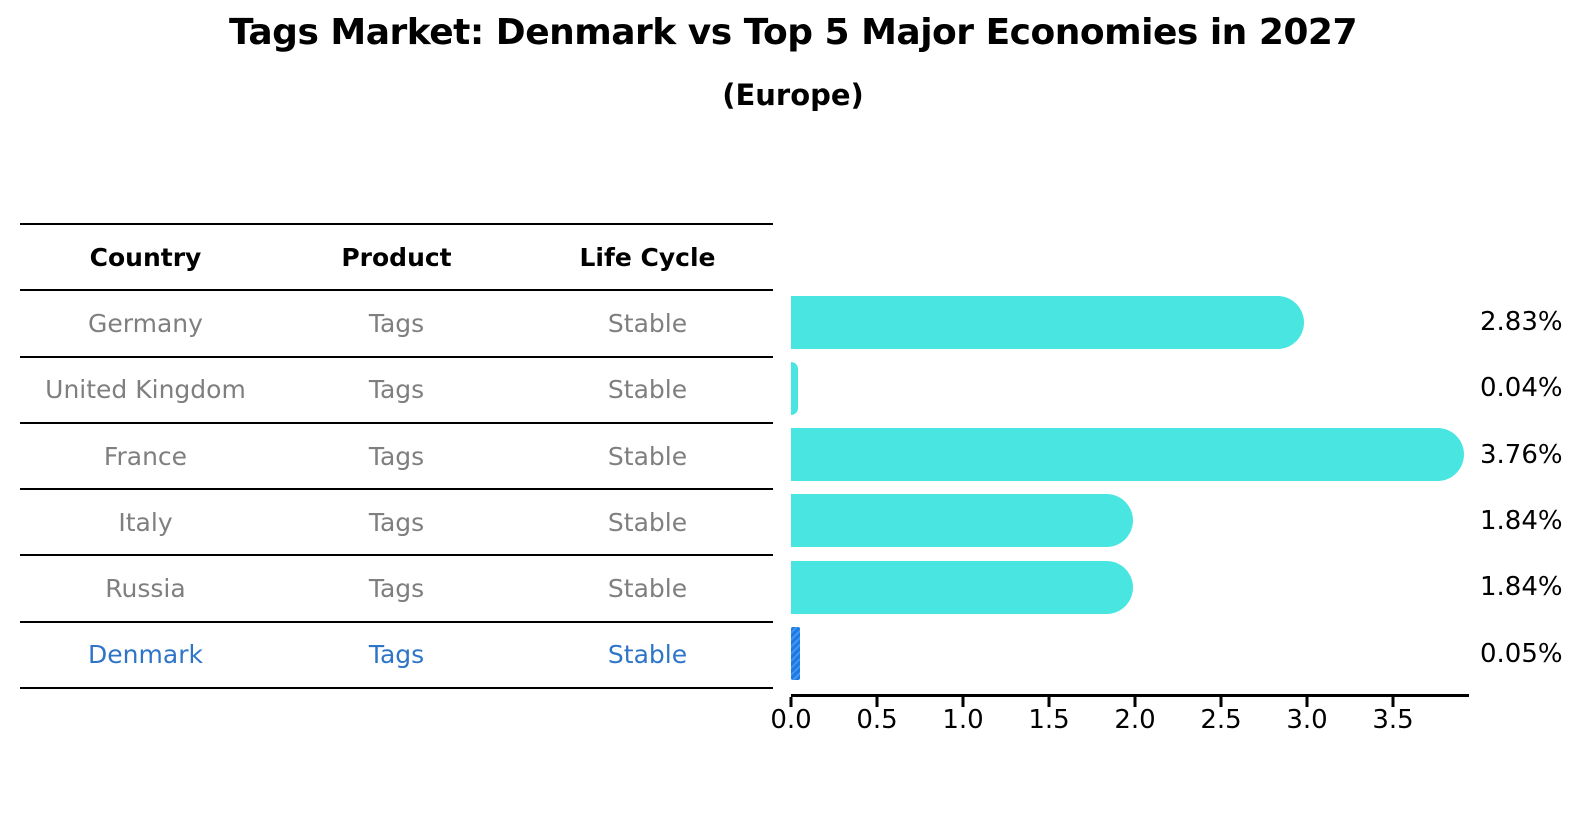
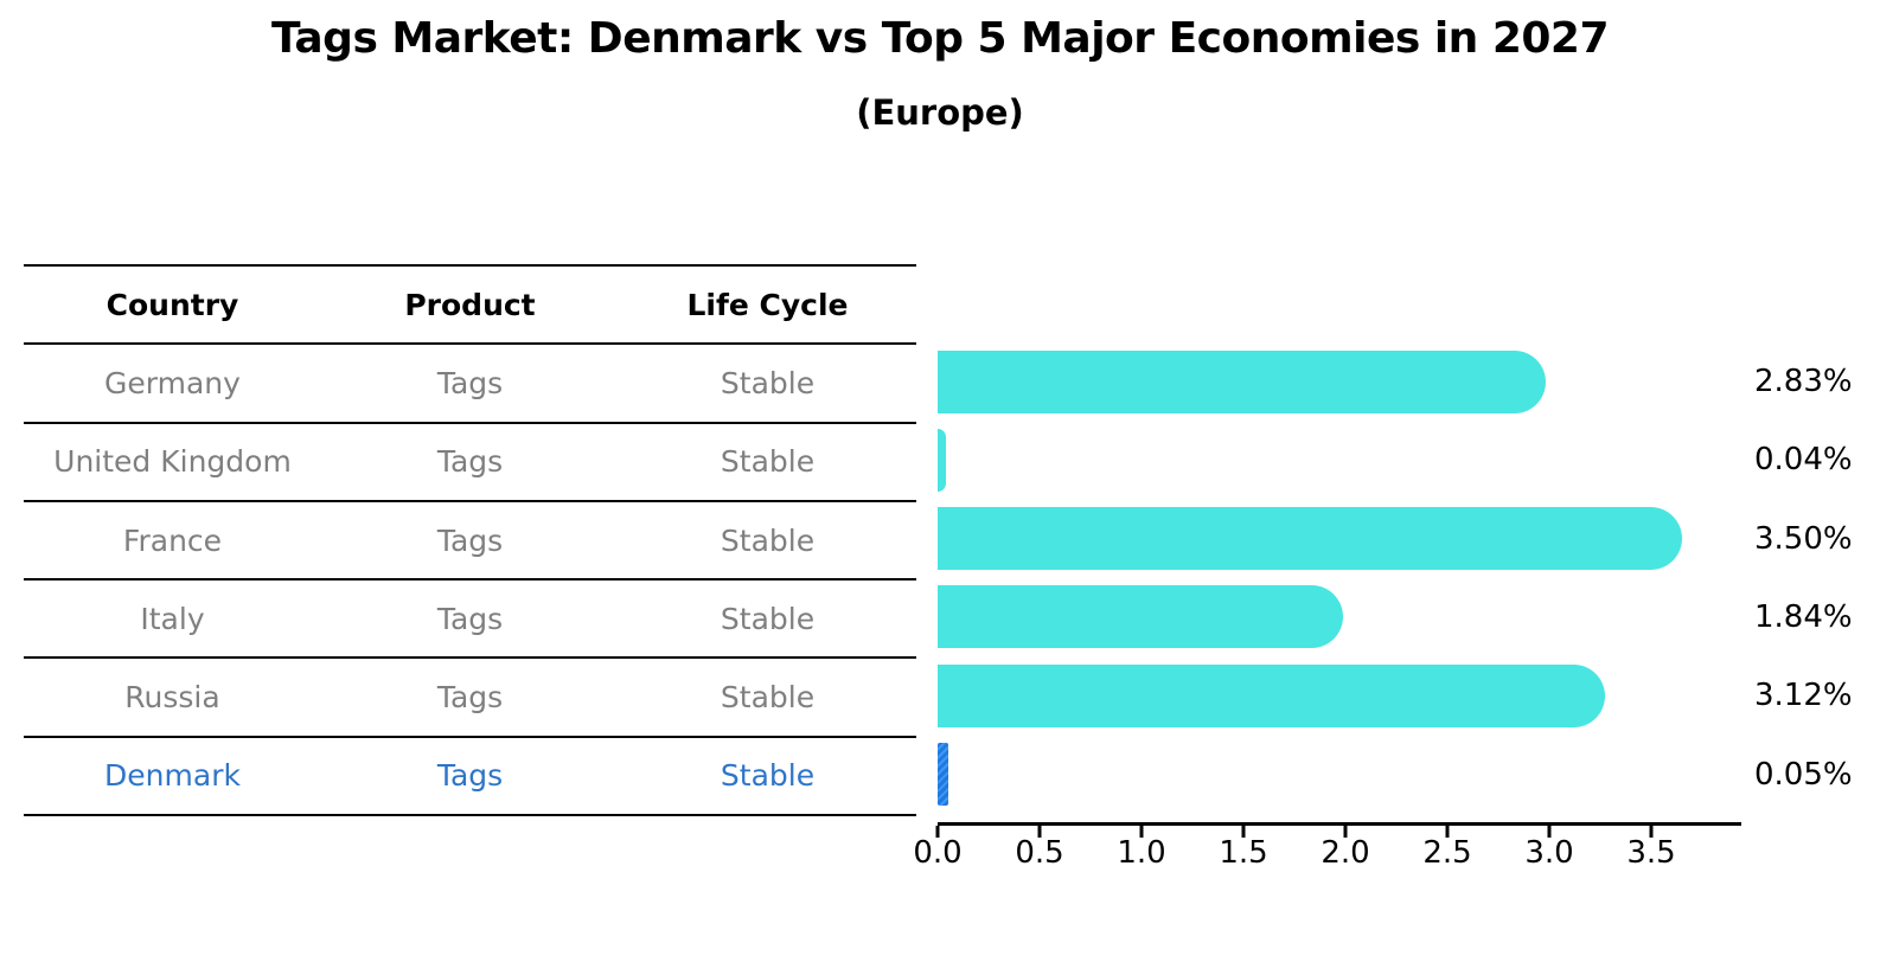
France: 3.76% -> 3.50%
Russia: 1.84% -> 3.12%
